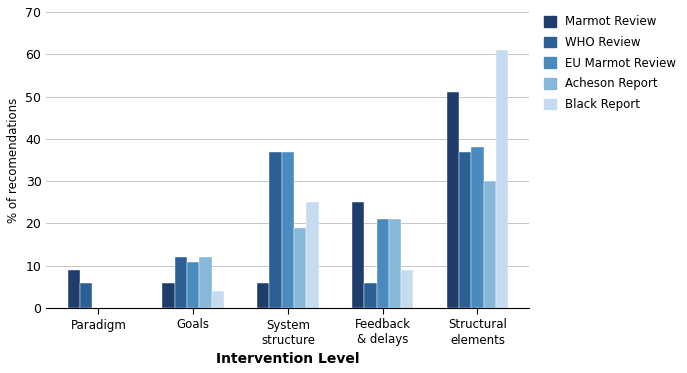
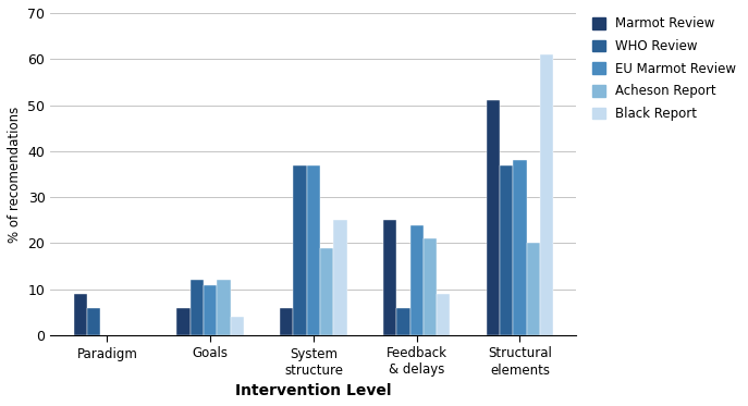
EU Marmot Review/Feedback & delays: 21 -> 24
Acheson Report/Structural elements: 30 -> 20
